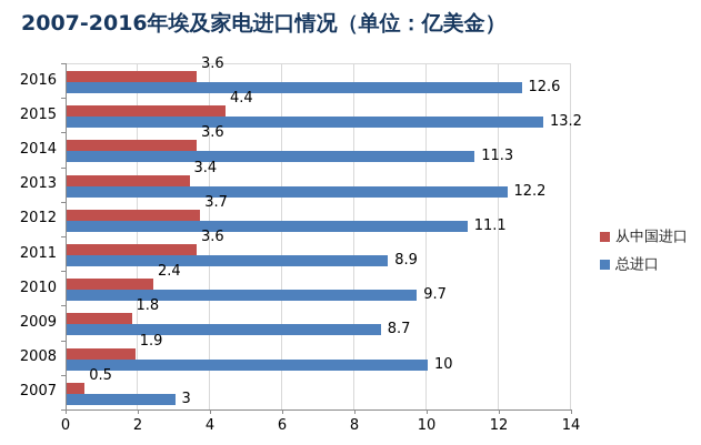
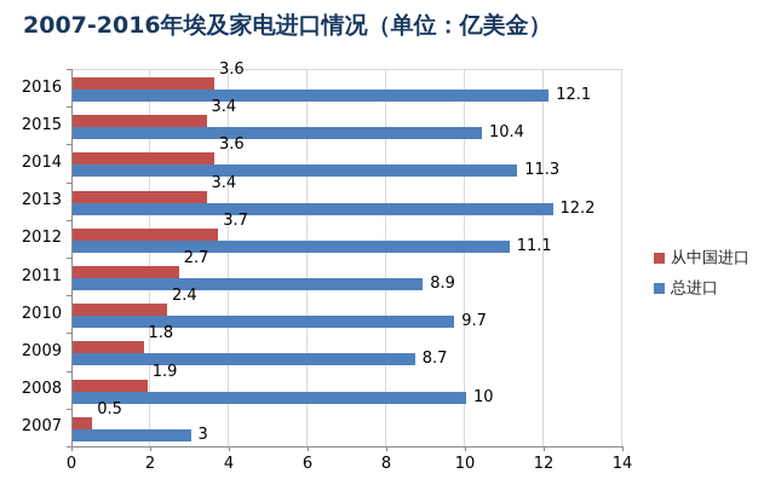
总进口/2016: 12.6 -> 12.1
从中国进口/2015: 4.4 -> 3.4
总进口/2015: 13.2 -> 10.4
从中国进口/2011: 3.6 -> 2.7
